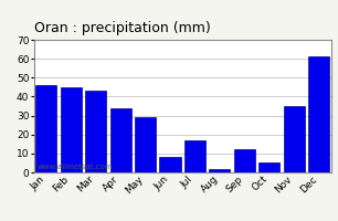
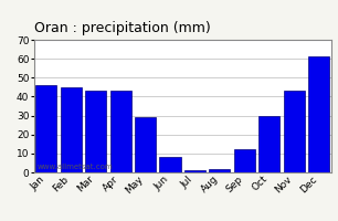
Apr: 34 -> 43
Jul: 17 -> 1
Oct: 5 -> 30
Nov: 35 -> 43
